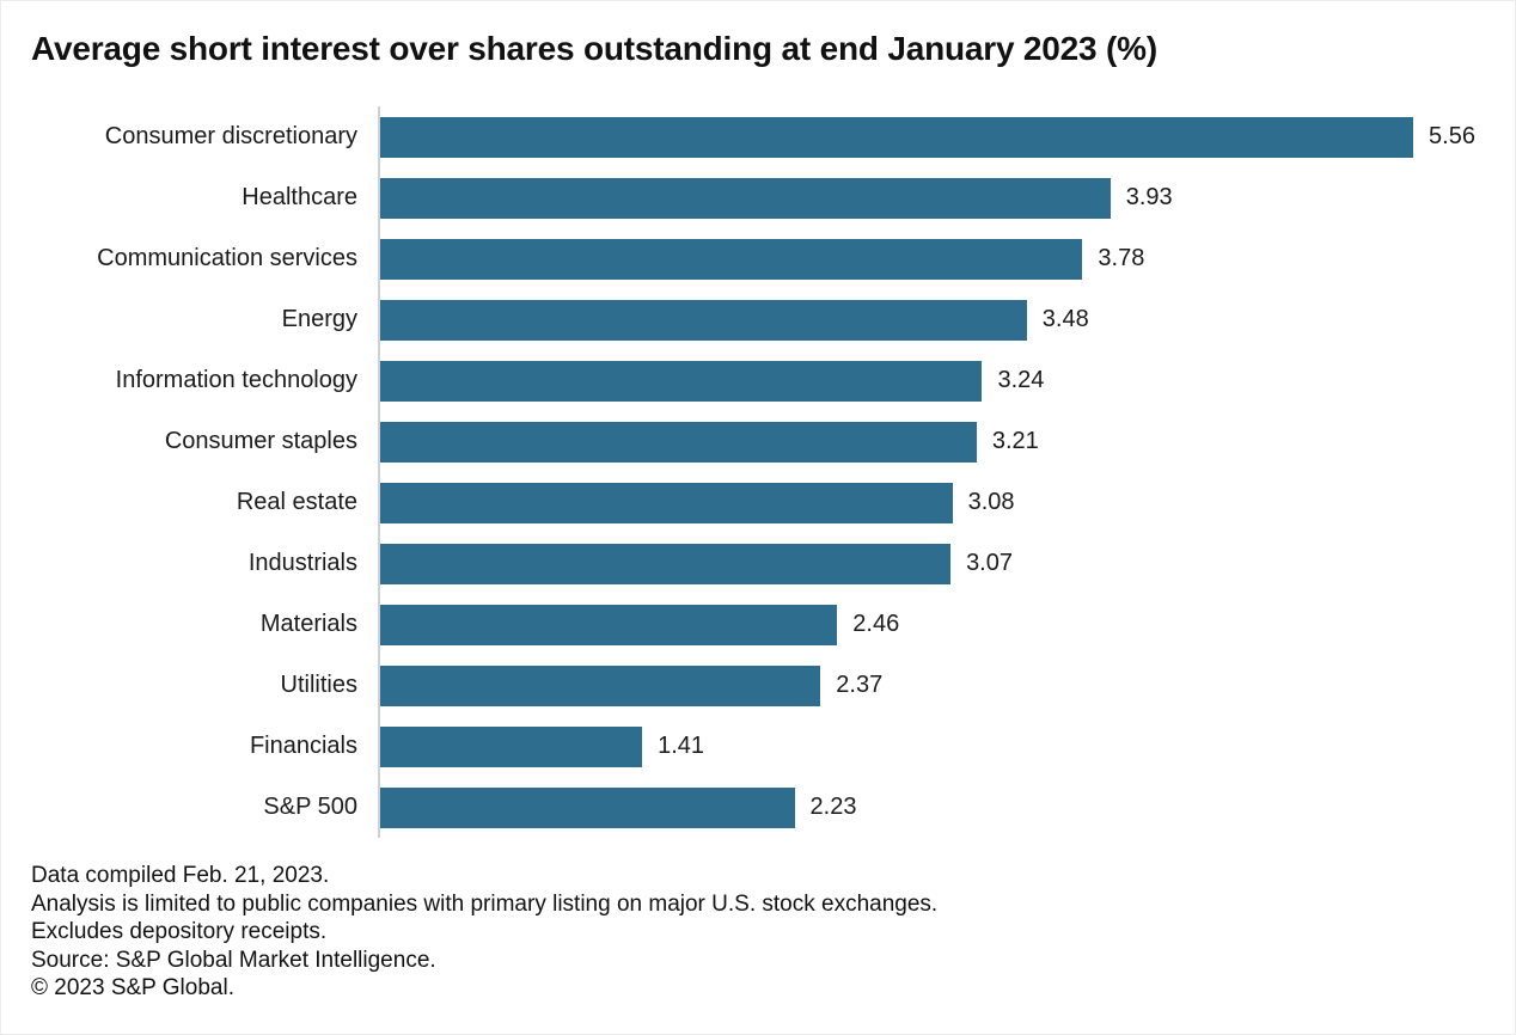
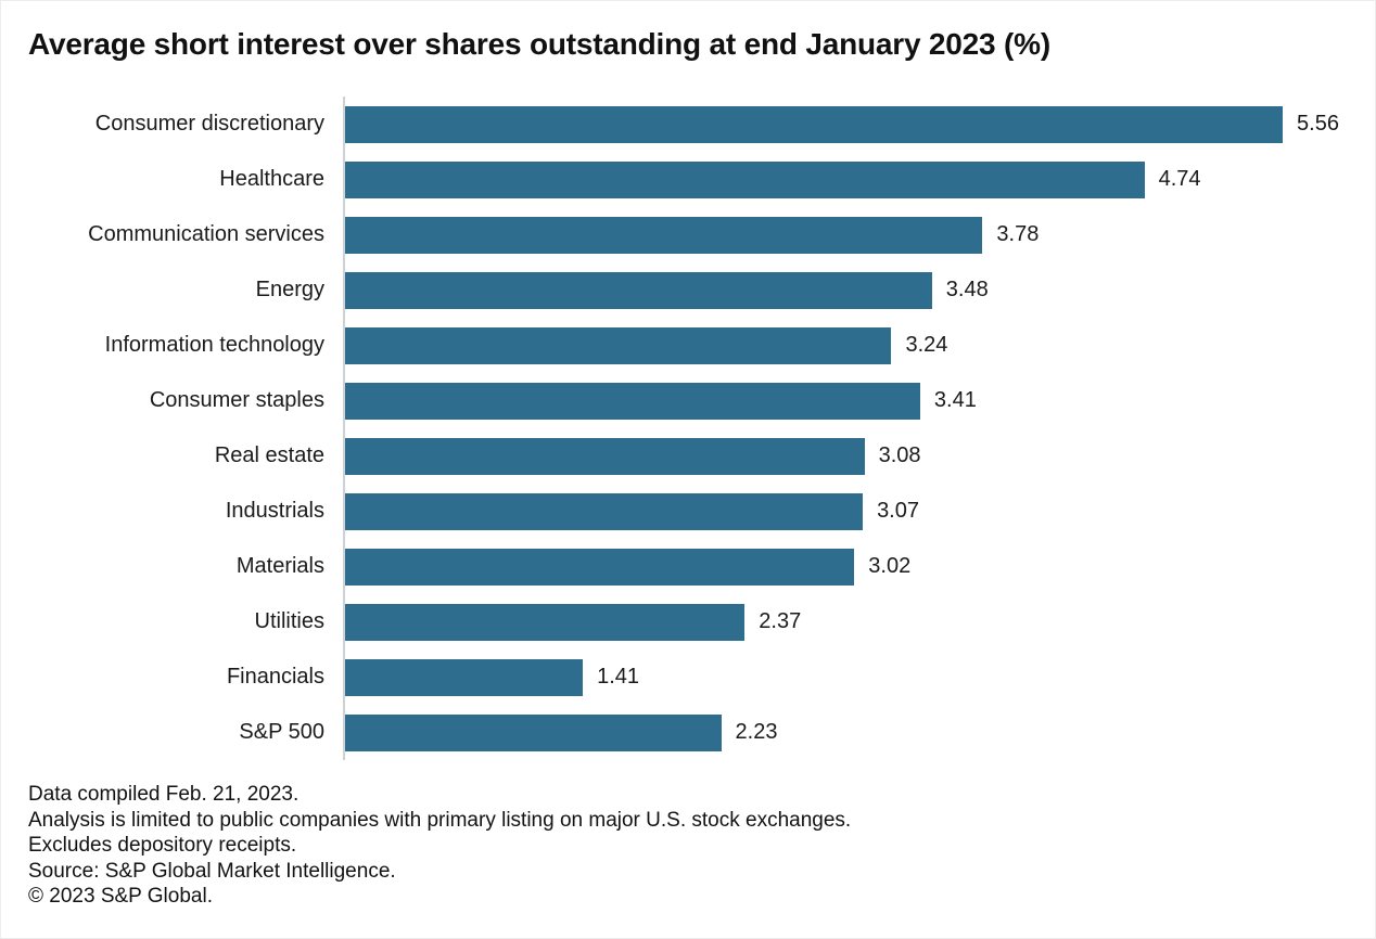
Healthcare: 3.93 -> 4.74
Consumer staples: 3.21 -> 3.41
Materials: 2.46 -> 3.02
